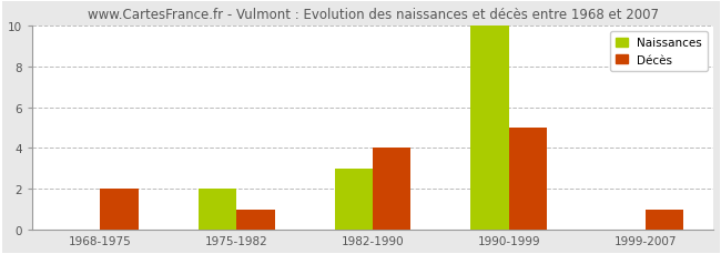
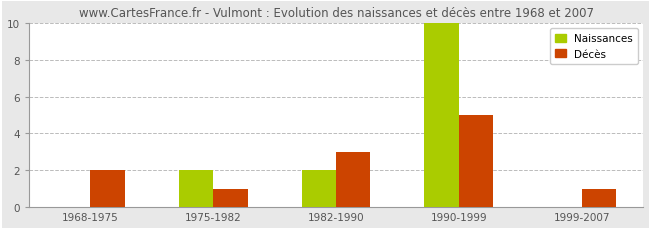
Naissances/1982-1990: 3 -> 2
Décès/1982-1990: 4 -> 3
